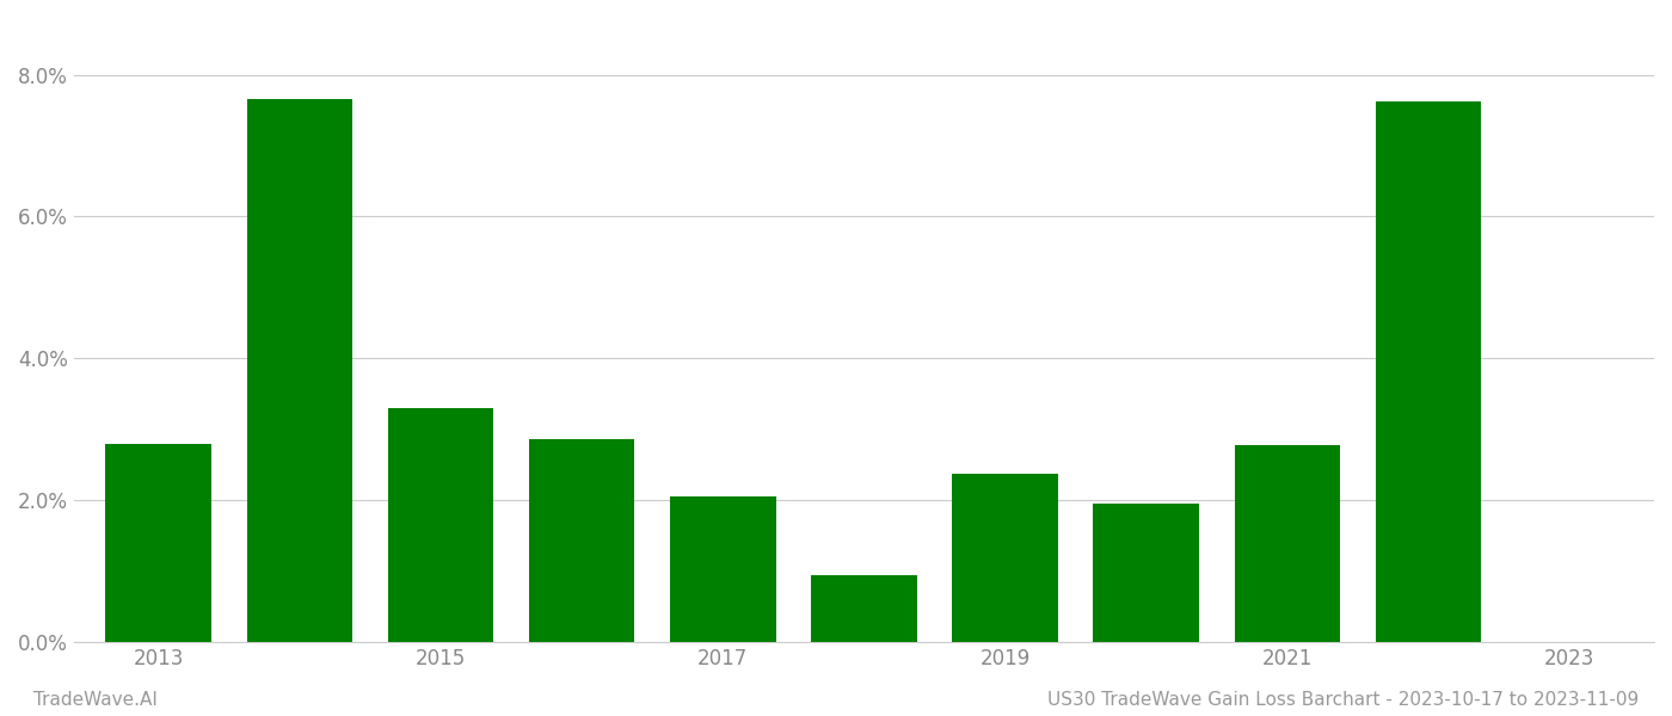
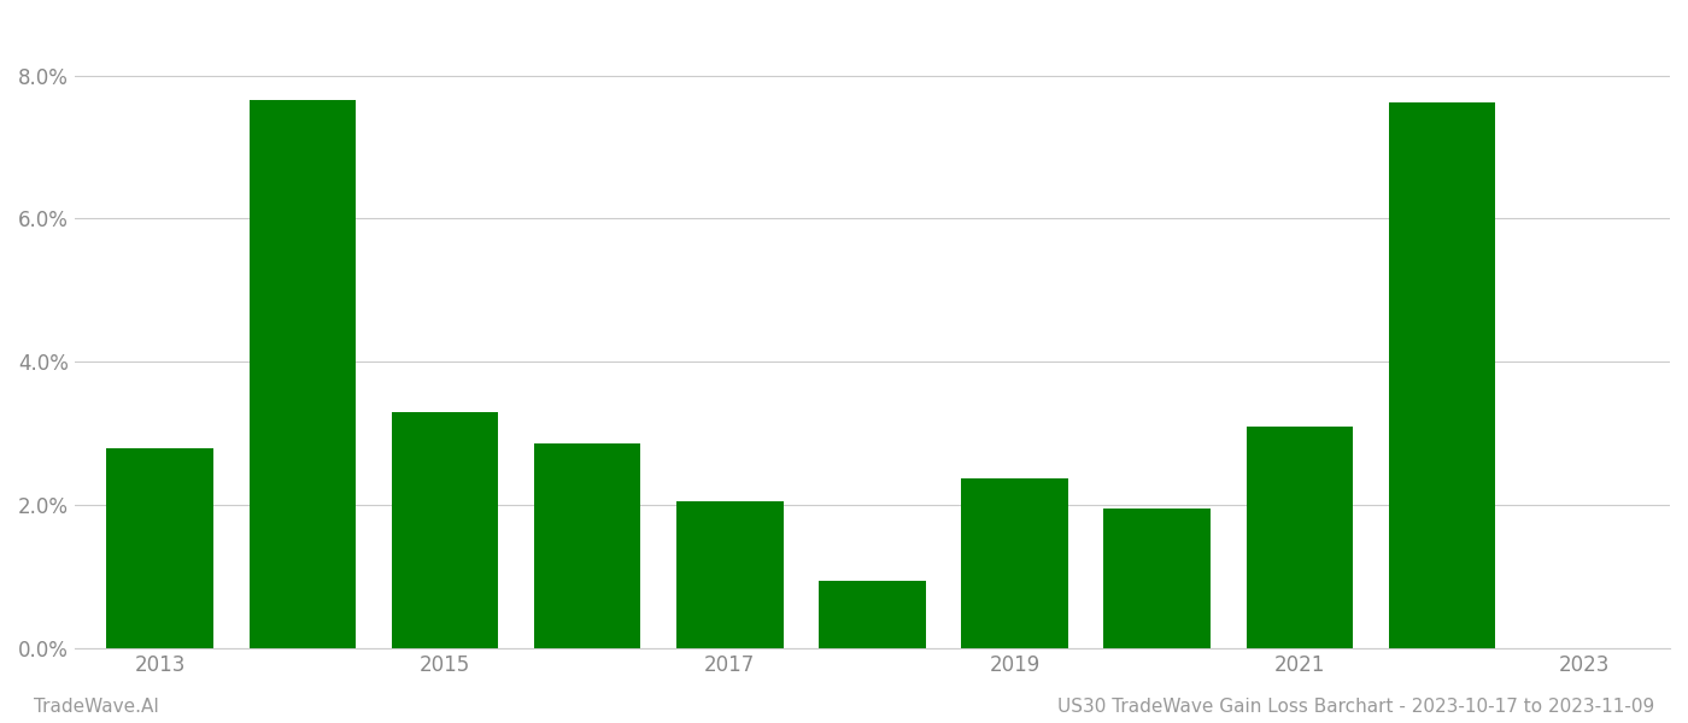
2021: 2.78% -> 3.10%
